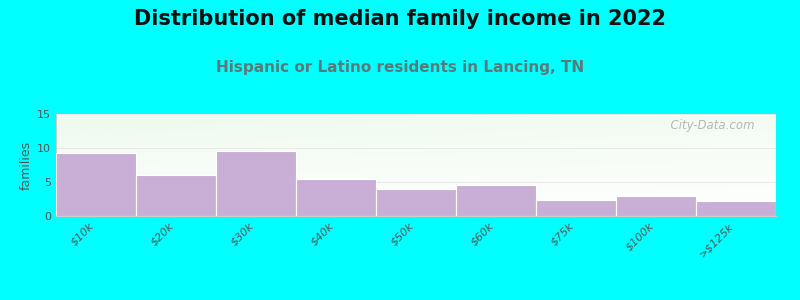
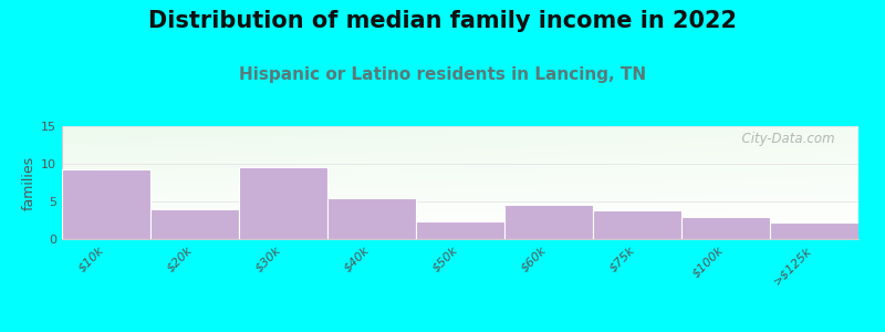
$20k: 6.1 -> 4.0
$50k: 3.9 -> 2.4
$75k: 2.3 -> 3.8
